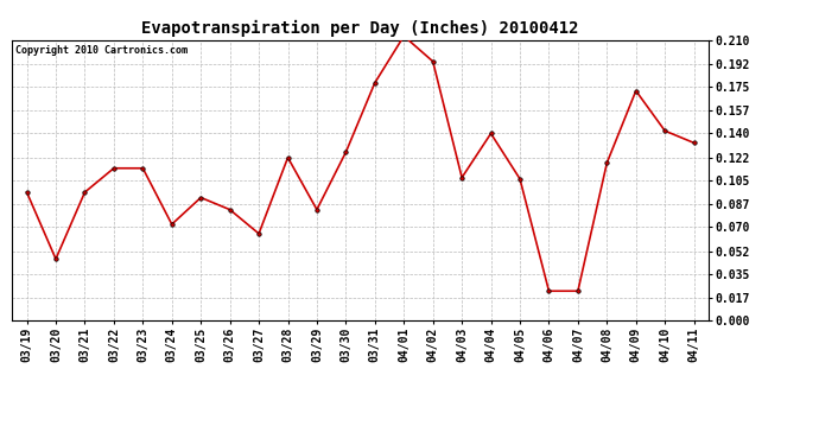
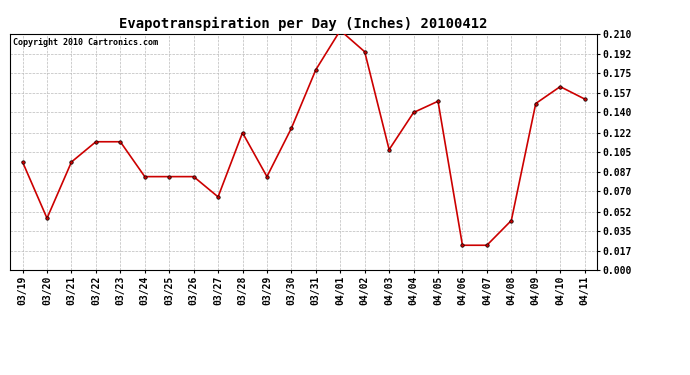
03/24: 0.072 -> 0.083
03/25: 0.092 -> 0.083
04/05: 0.106 -> 0.150
04/08: 0.118 -> 0.044
04/09: 0.172 -> 0.148
04/10: 0.142 -> 0.163
04/11: 0.133 -> 0.152
